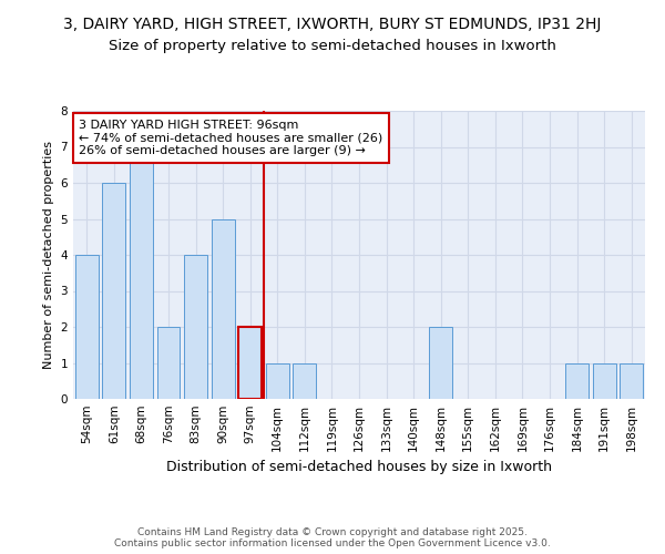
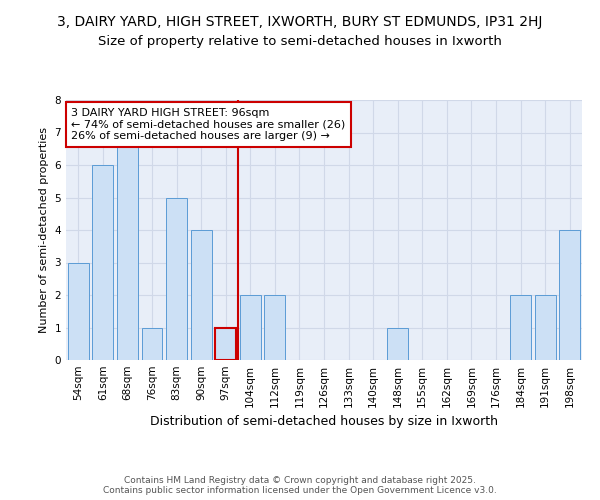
54sqm: 4 -> 3
76sqm: 2 -> 1
83sqm: 4 -> 5
90sqm: 5 -> 4
97sqm: 2 -> 1
104sqm: 1 -> 2
112sqm: 1 -> 2
148sqm: 2 -> 1
184sqm: 1 -> 2
191sqm: 1 -> 2
198sqm: 1 -> 4
